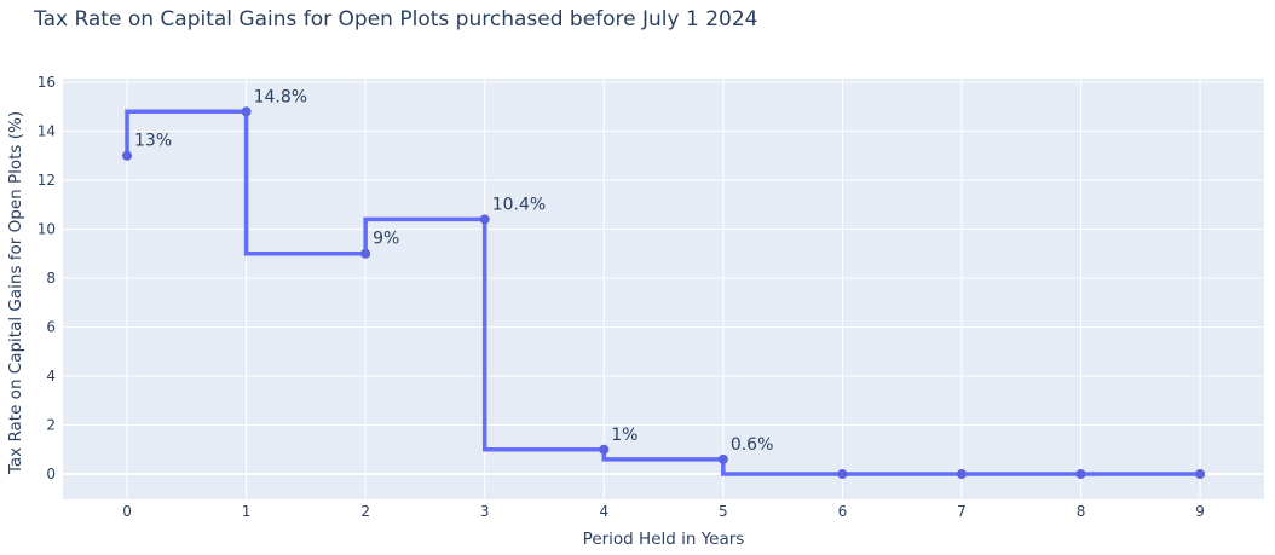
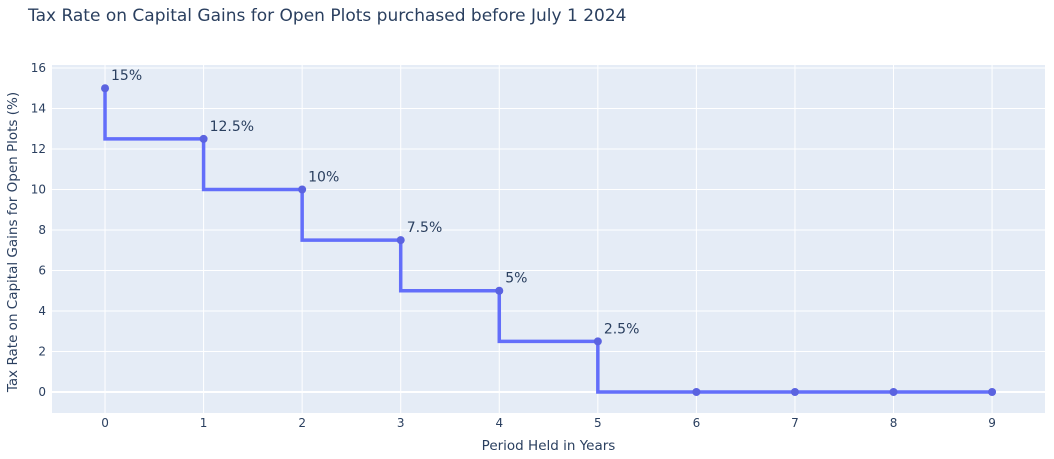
0: 13% -> 15%
1: 14.8% -> 12.5%
2: 9% -> 10%
3: 10.4% -> 7.5%
4: 1% -> 5%
5: 0.6% -> 2.5%
